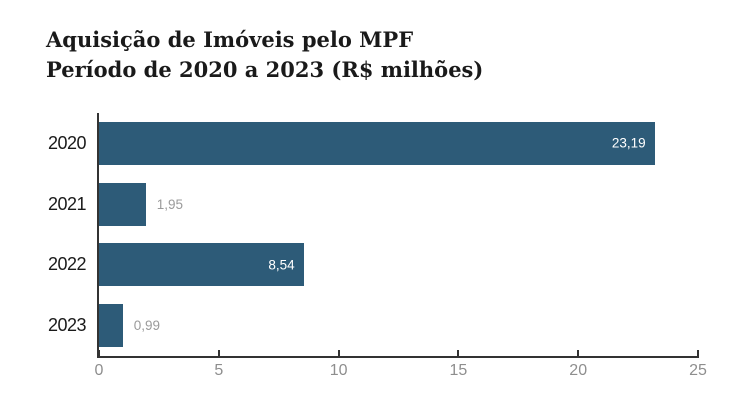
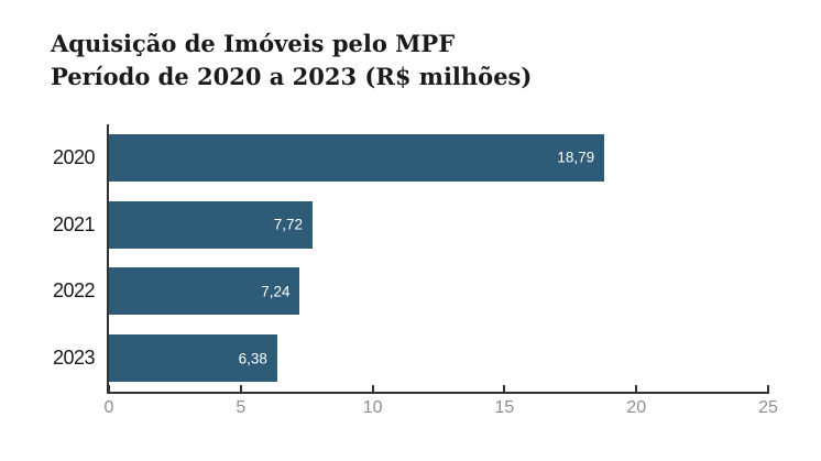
2020: 23,19 -> 18,79
2021: 1,95 -> 7,72
2022: 8,54 -> 7,24
2023: 0,99 -> 6,38
